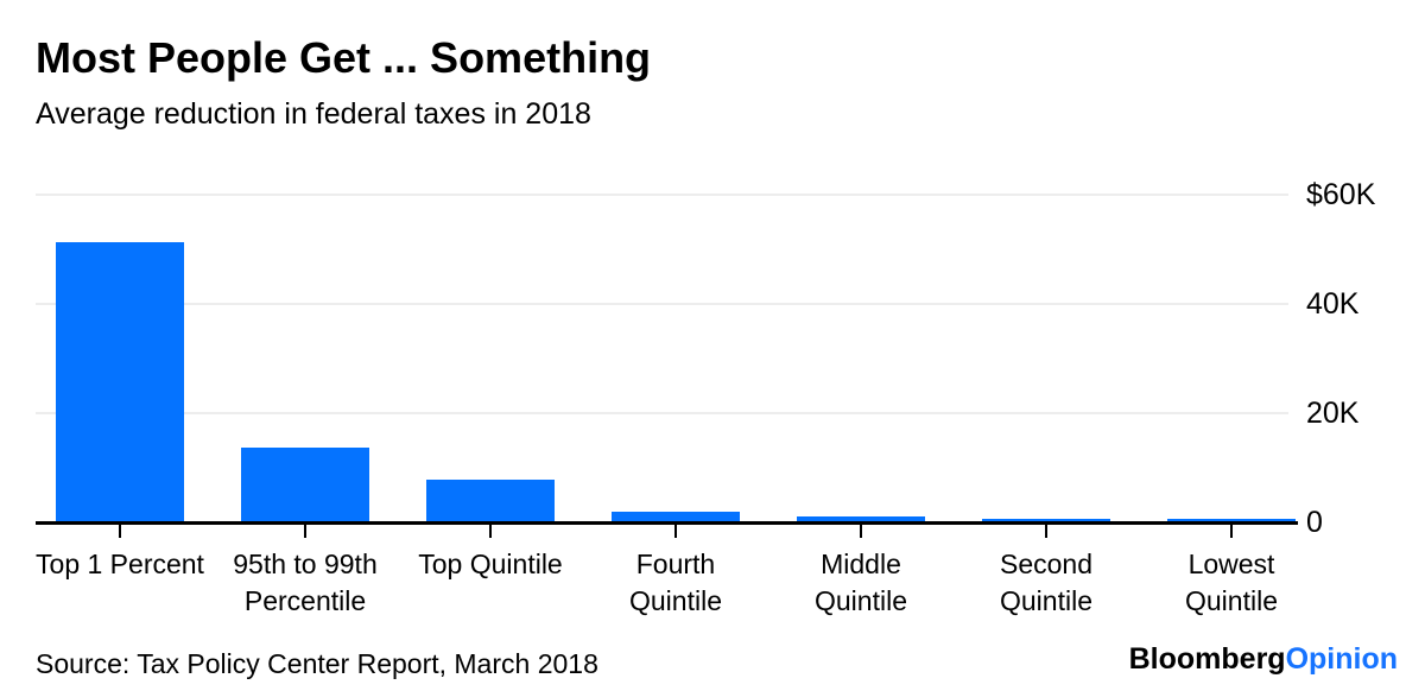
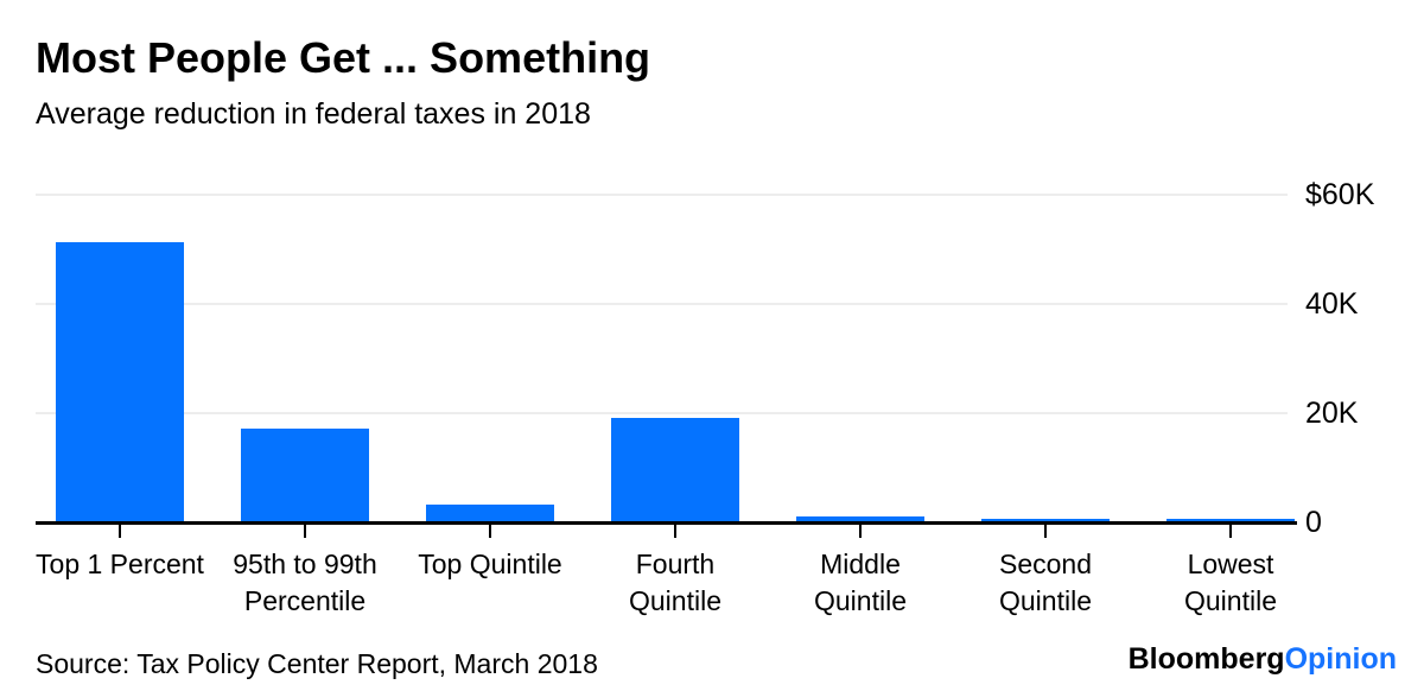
95th to 99th Percentile: $13K -> $17K
Top Quintile: $8K -> $3K
Fourth Quintile: $2K -> $19K
